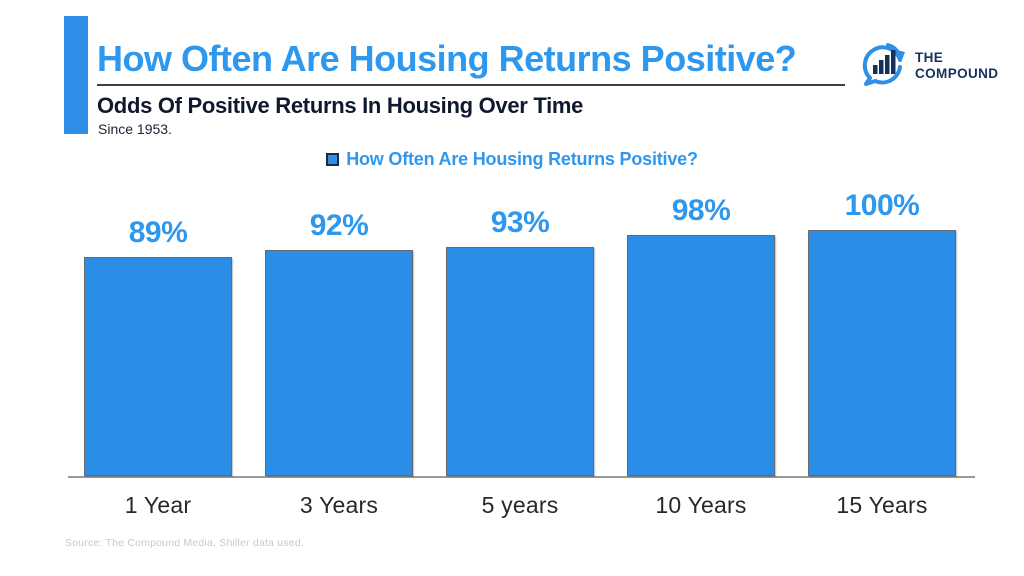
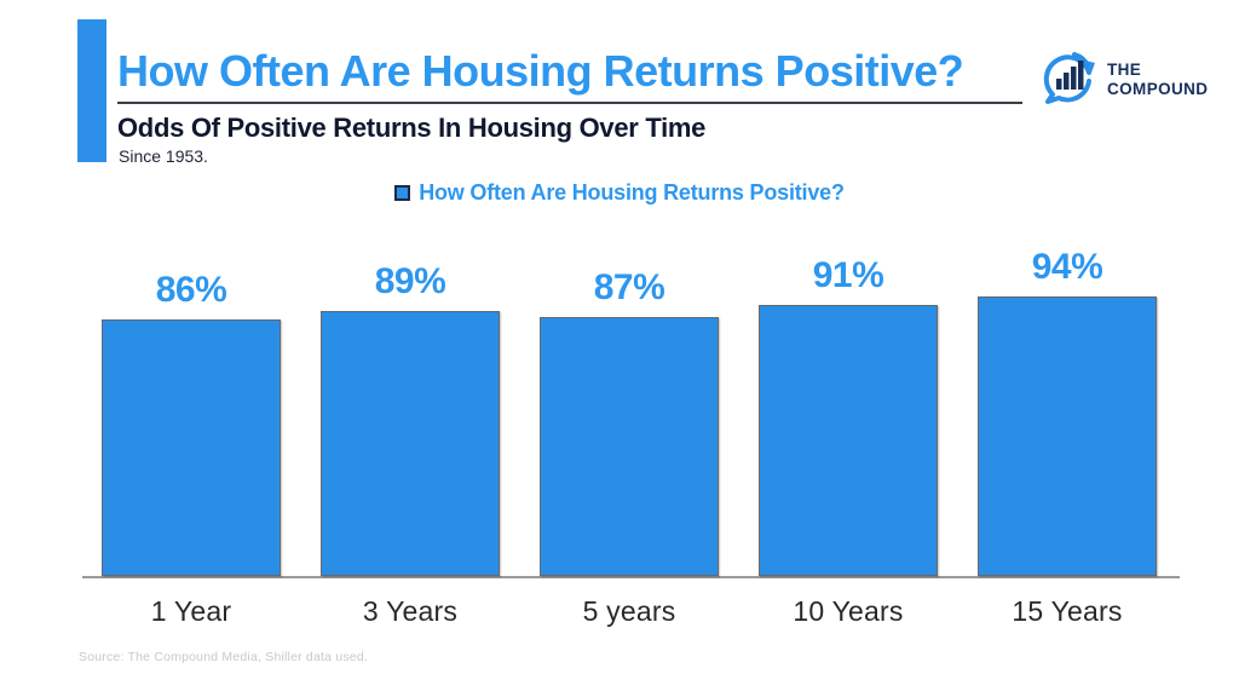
1 Year: 89% -> 86%
3 Years: 92% -> 89%
5 years: 93% -> 87%
10 Years: 98% -> 91%
15 Years: 100% -> 94%
